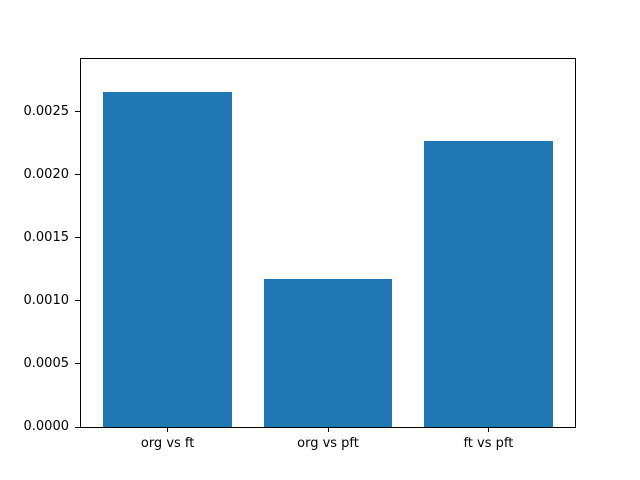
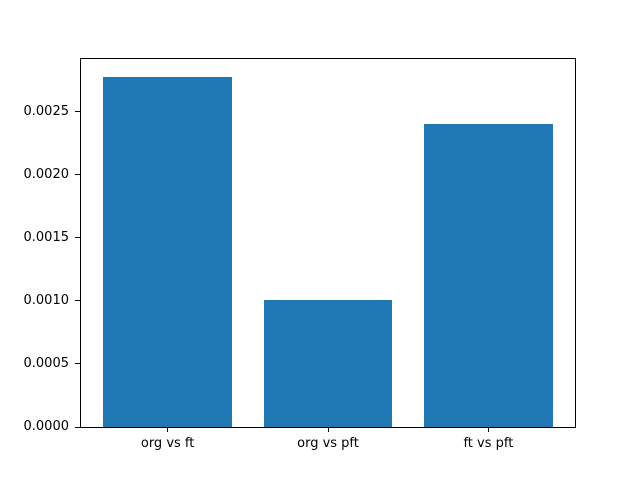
org vs ft: 0.00266 -> 0.00278
org vs pft: 0.00117 -> 0.00101
ft vs pft: 0.00227 -> 0.00240
